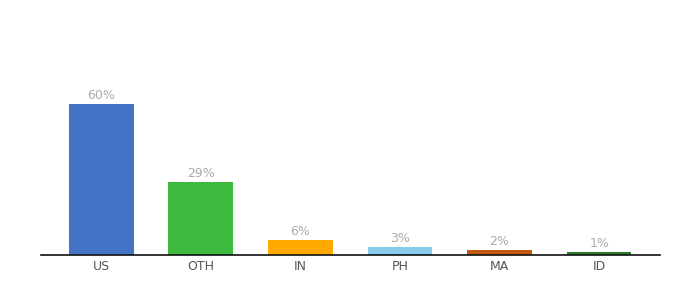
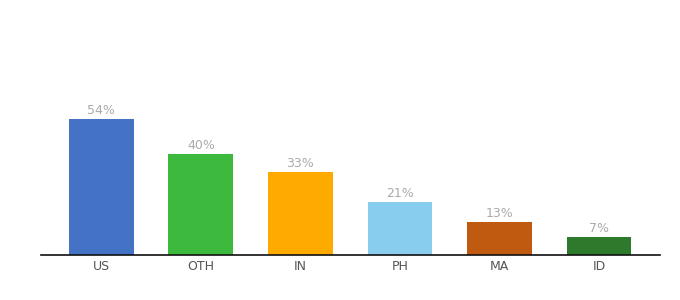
US: 60% -> 54%
OTH: 29% -> 40%
IN: 6% -> 33%
PH: 3% -> 21%
MA: 2% -> 13%
ID: 1% -> 7%
